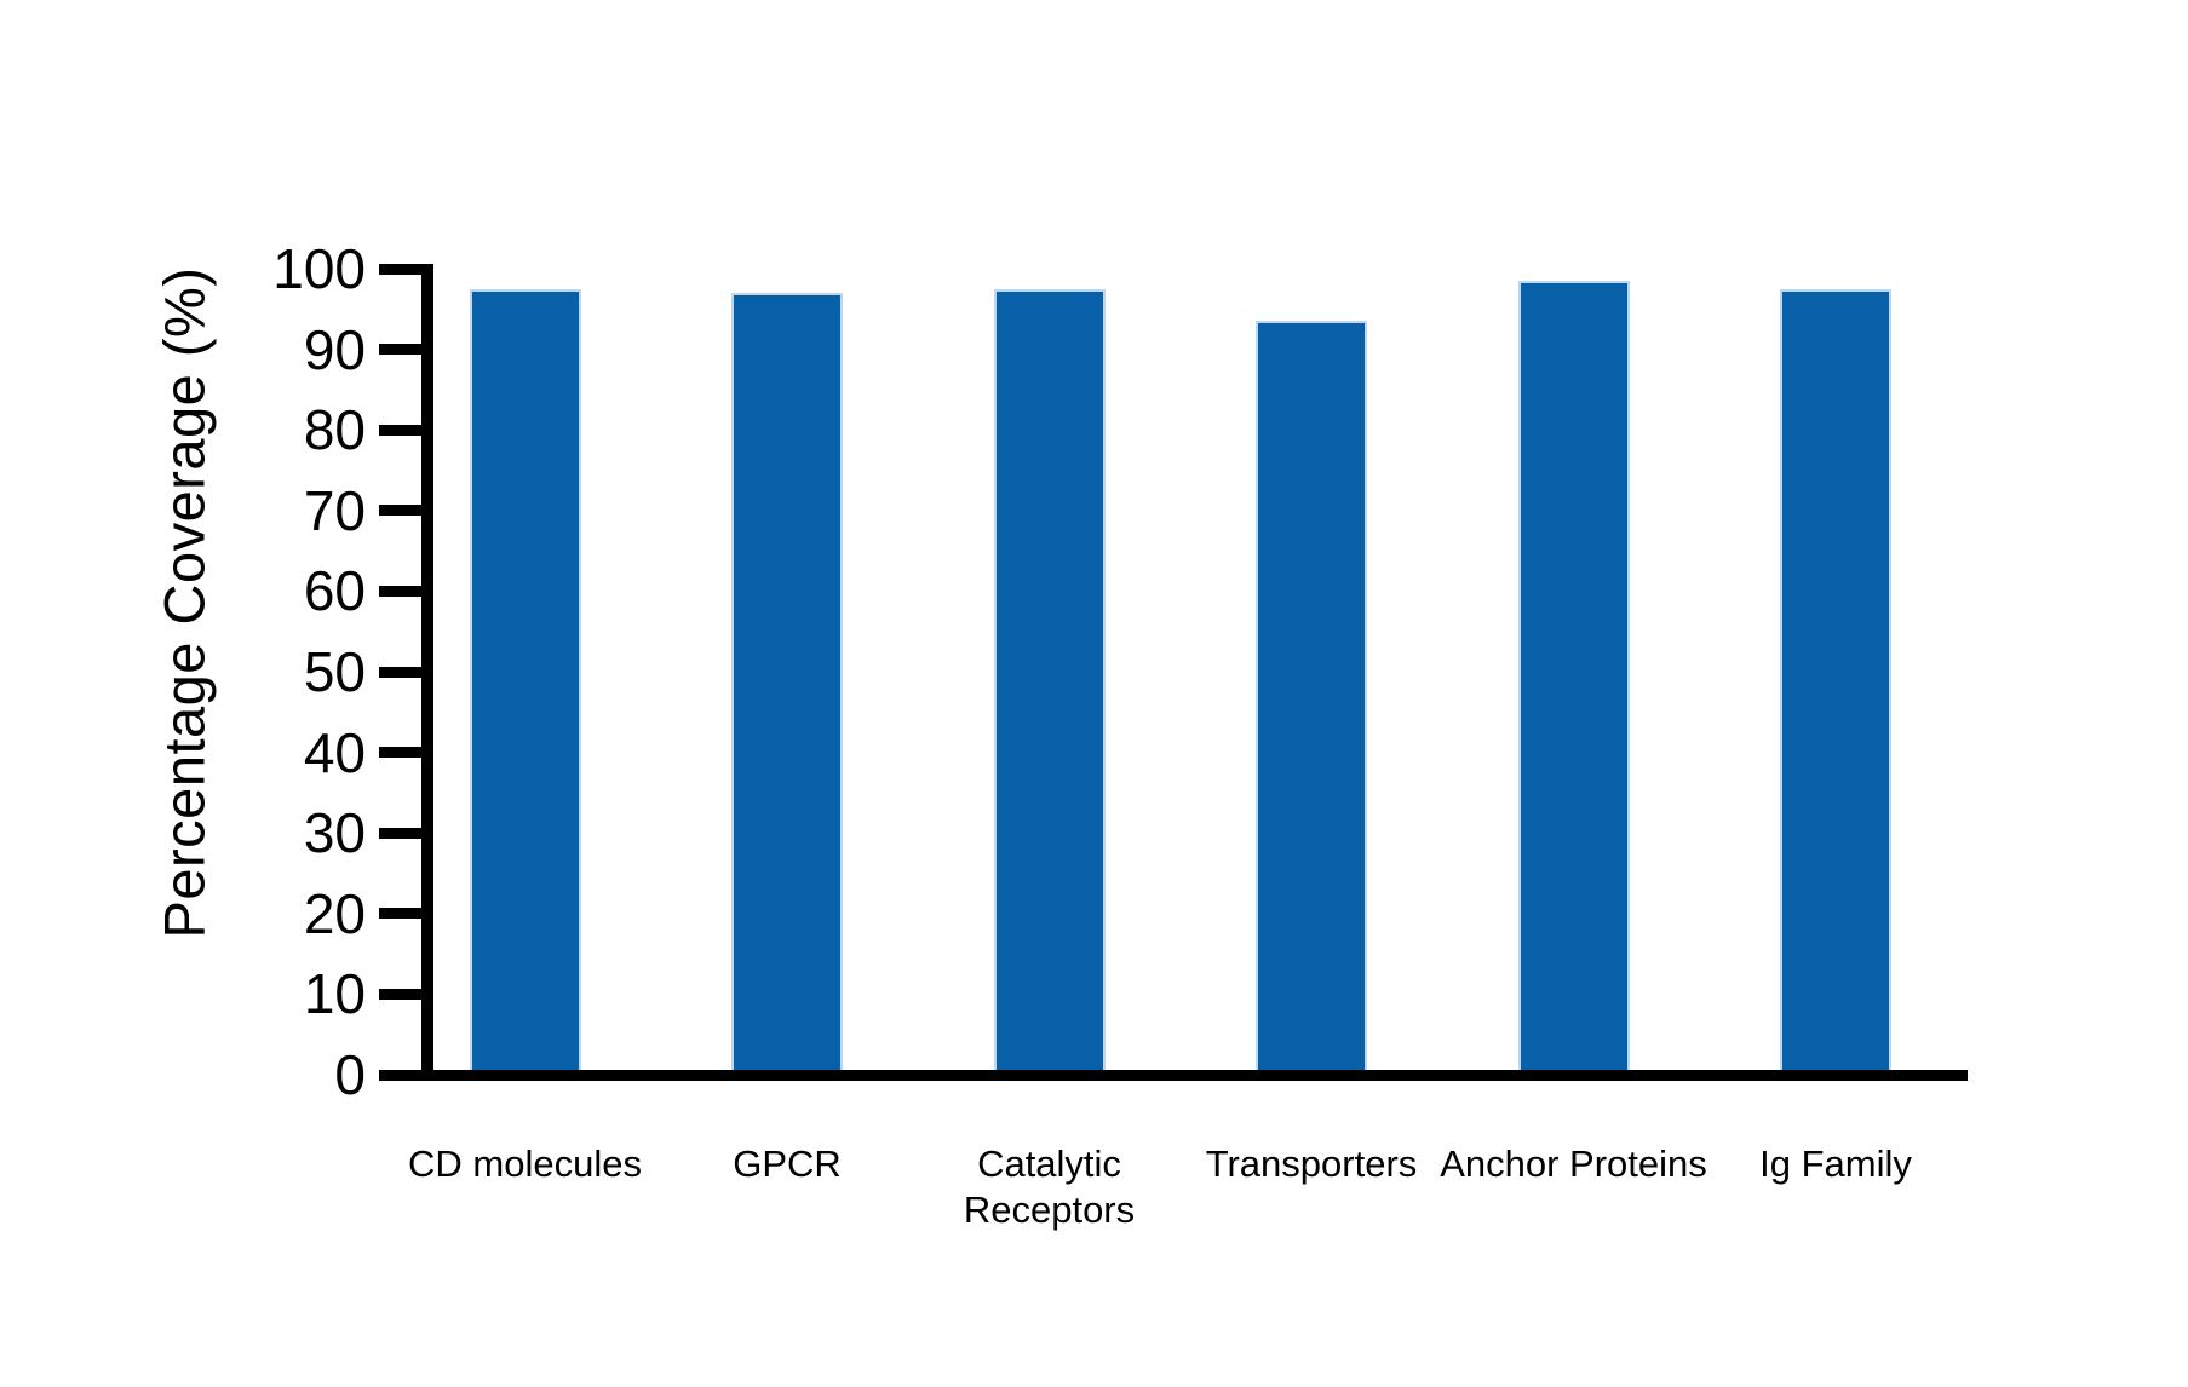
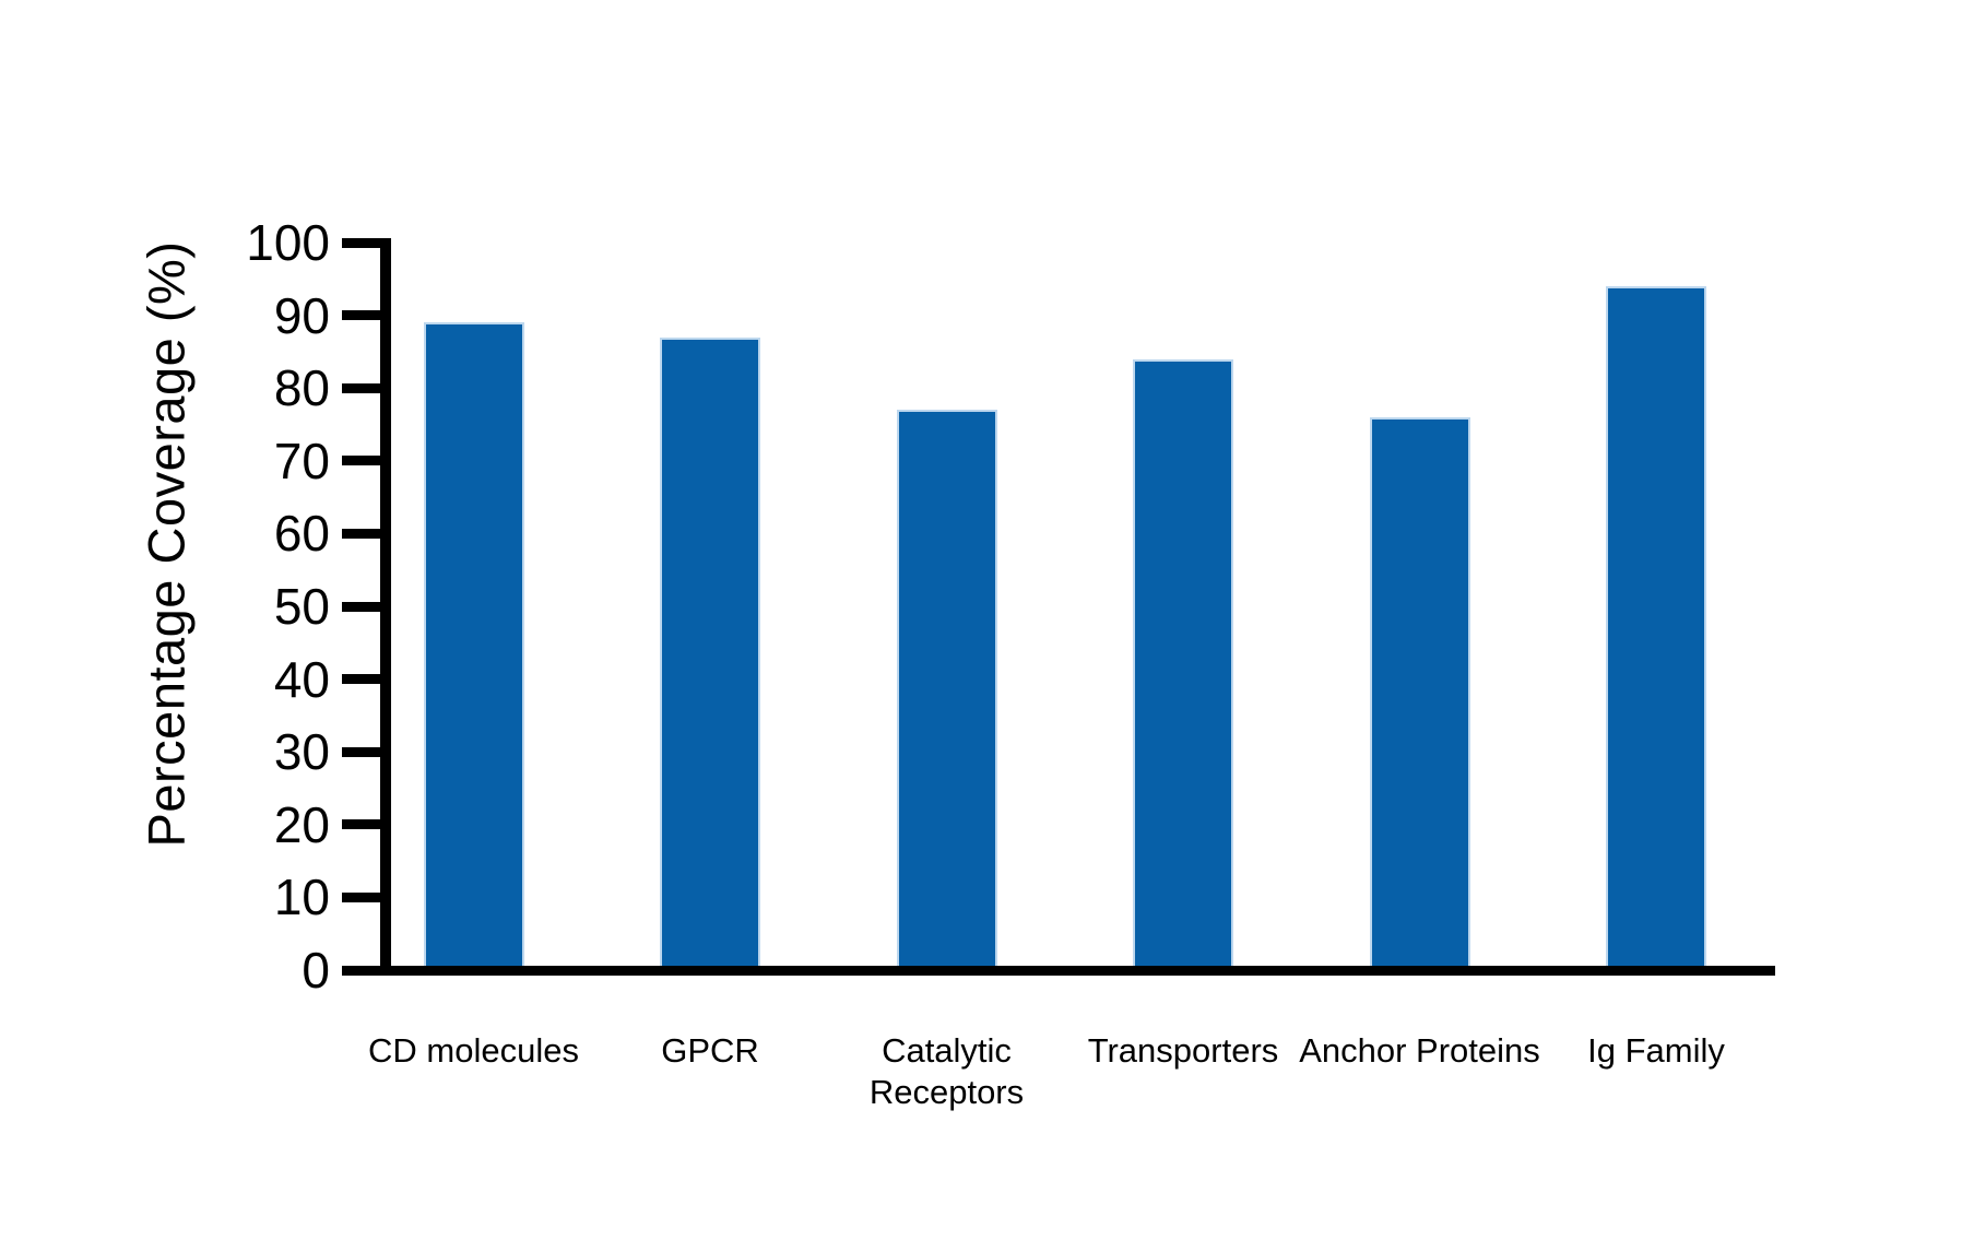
CD molecules: 98 -> 89
GPCR: 97 -> 87
Catalytic Receptors: 98 -> 77
Transporters: 94 -> 84
Anchor Proteins: 98 -> 76
Ig Family: 98 -> 94
